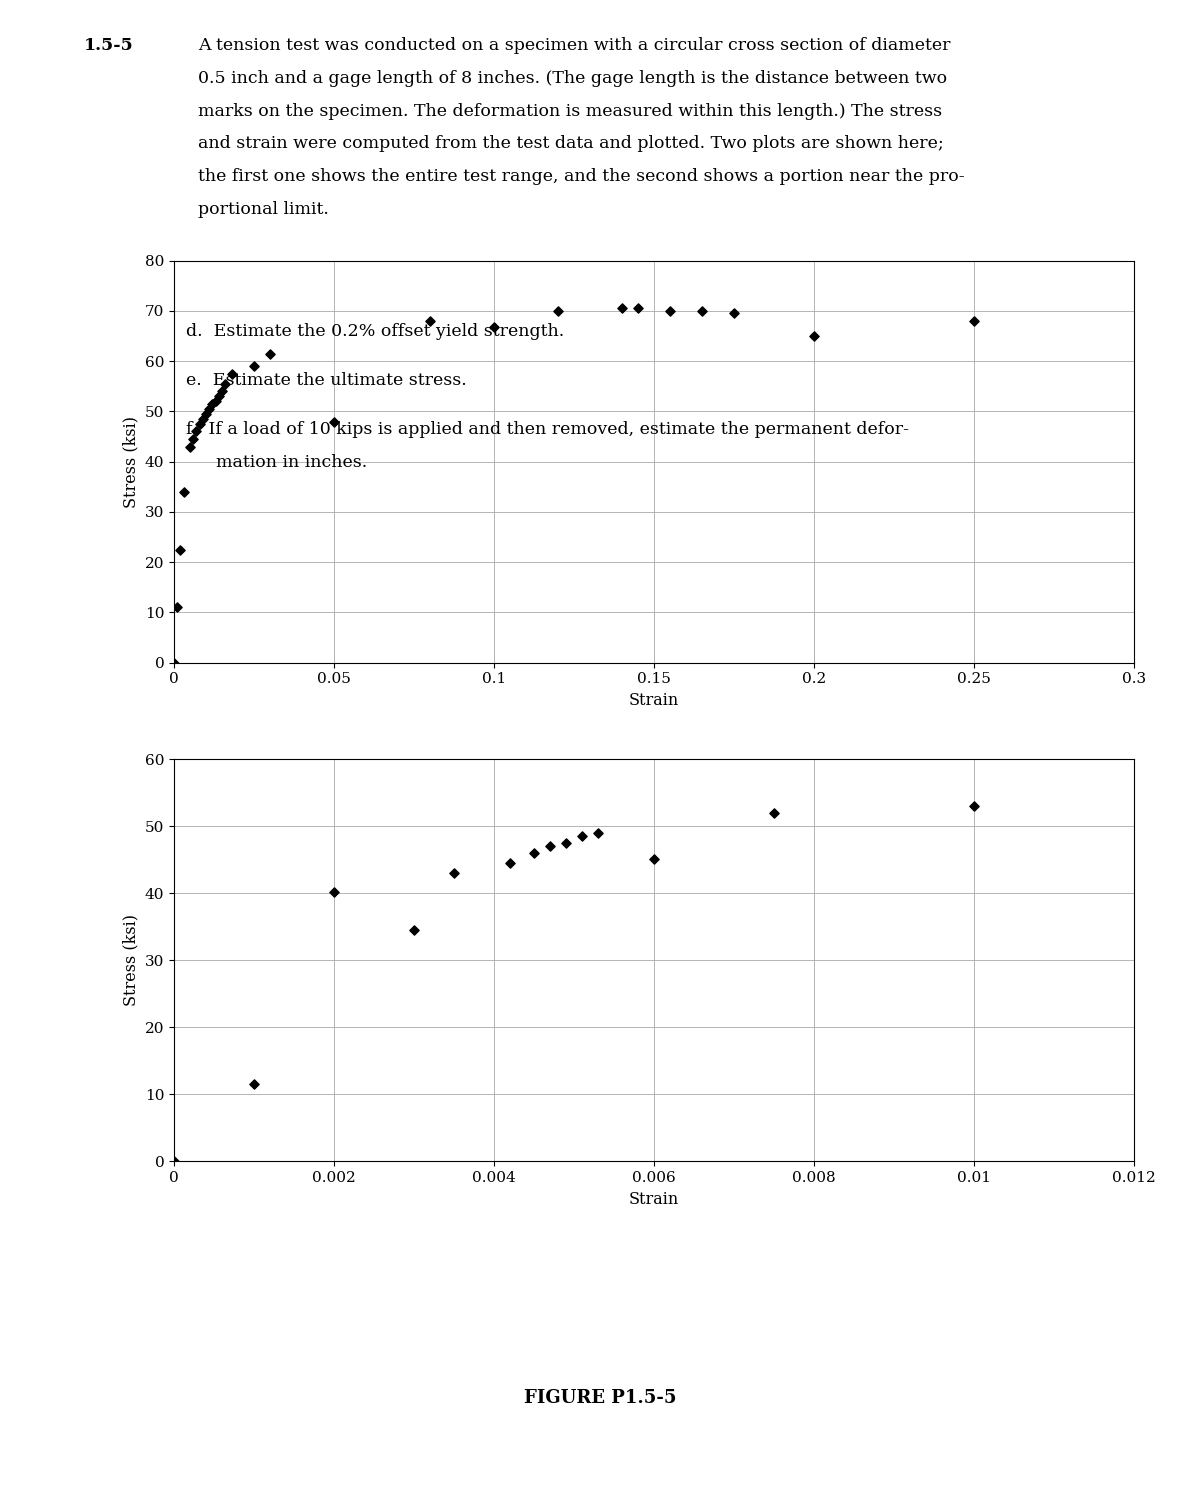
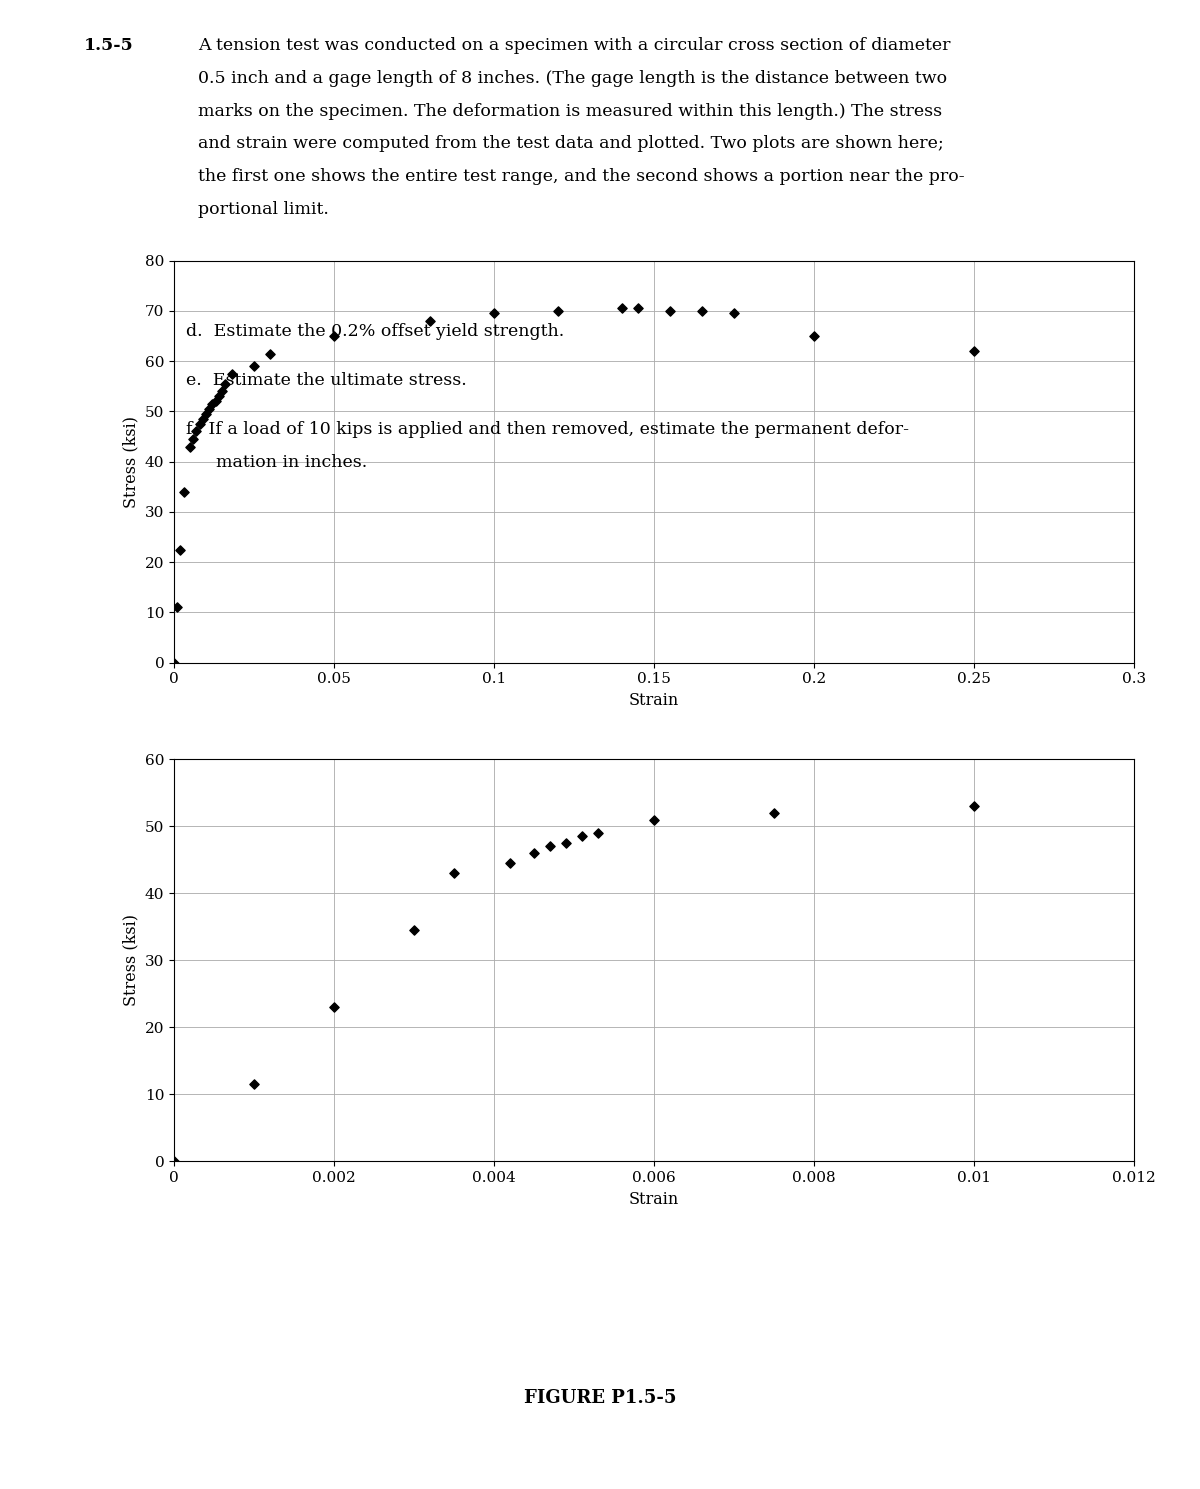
0.05: 47.8 -> 65.0
0.1: 66.8 -> 69.5
0.25: 68.0 -> 62.0
0.002: 40.2 -> 23.0
0.006: 45.2 -> 51.0
